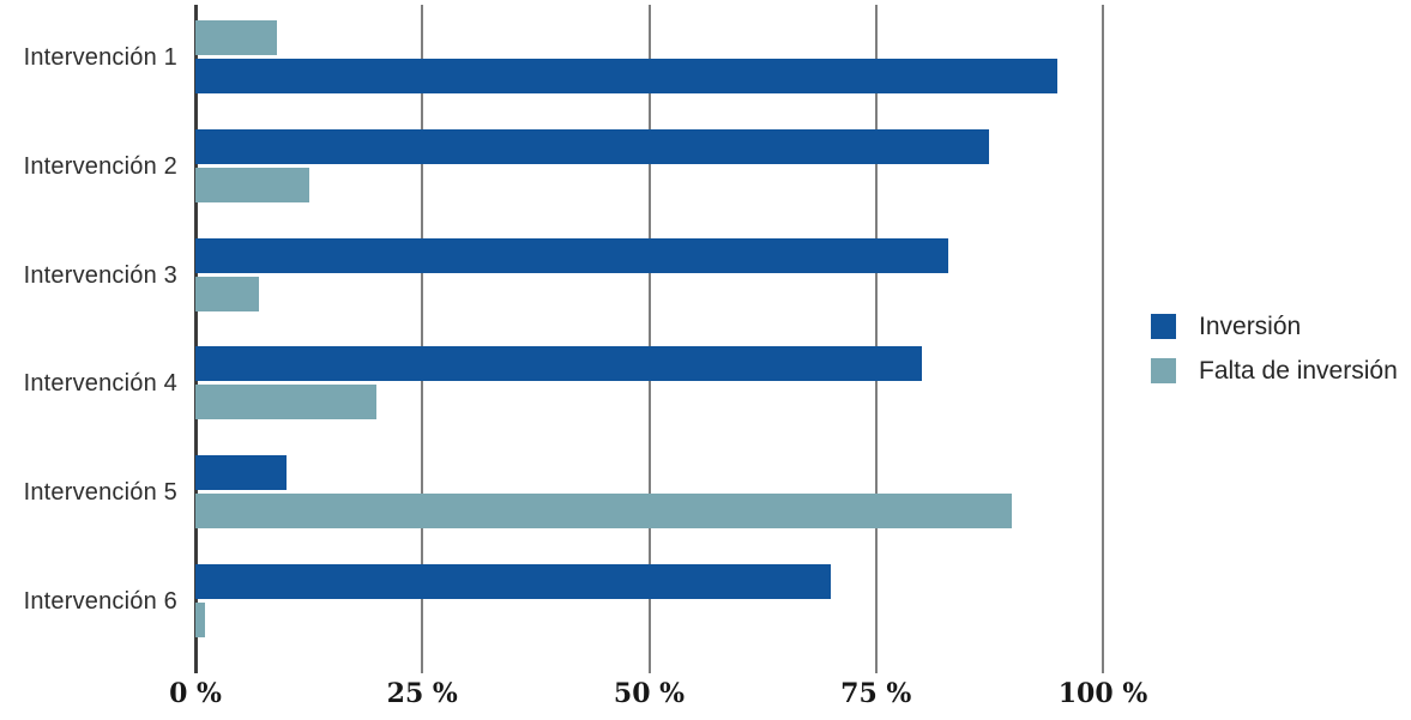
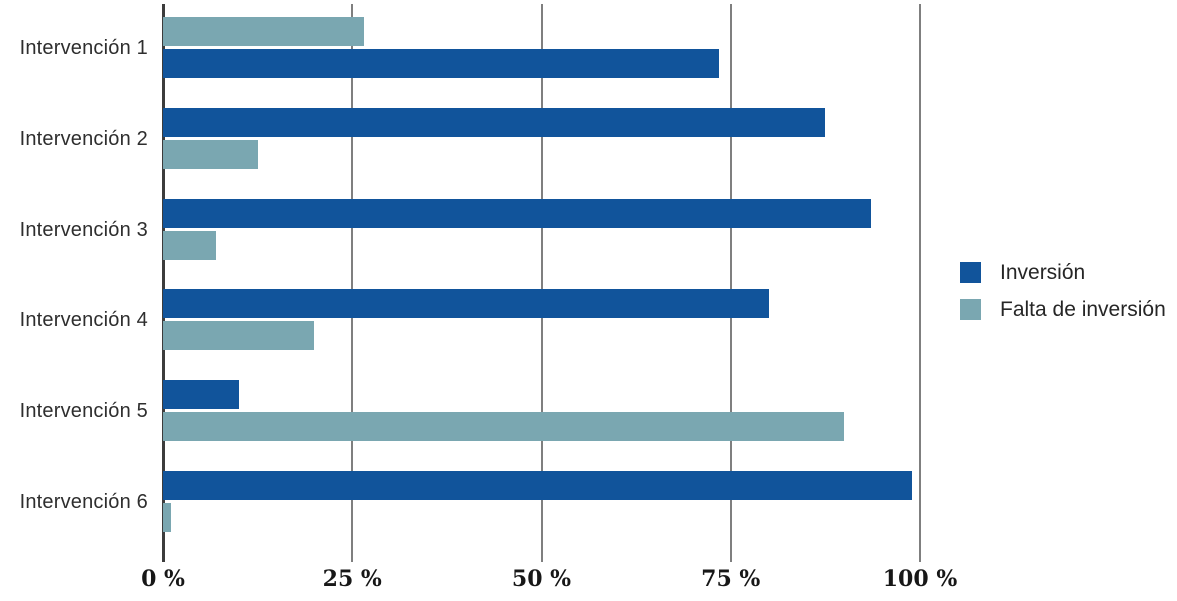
Inversión/Intervención 1: 95% -> 74%
Falta de inversión/Intervención 1: 9% -> 26%
Inversión/Intervención 3: 83% -> 94%
Inversión/Intervención 6: 70% -> 99%
